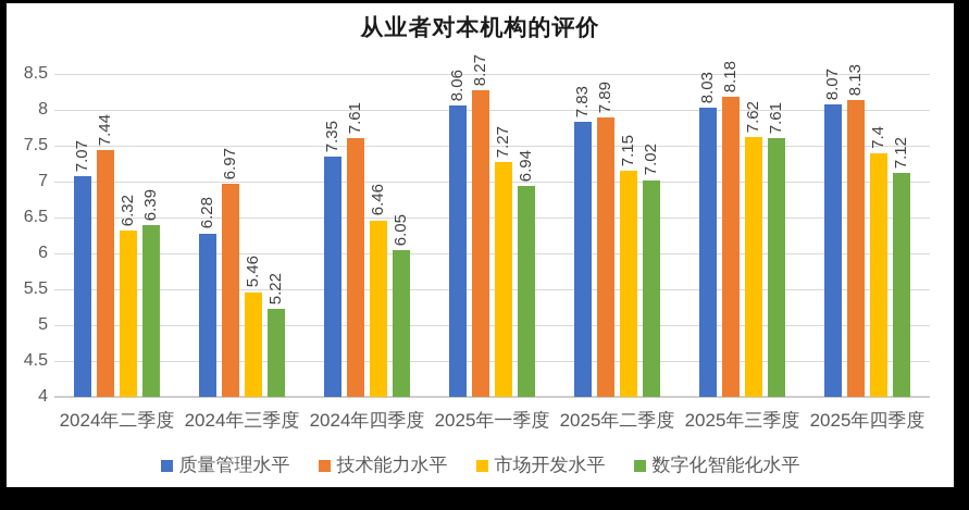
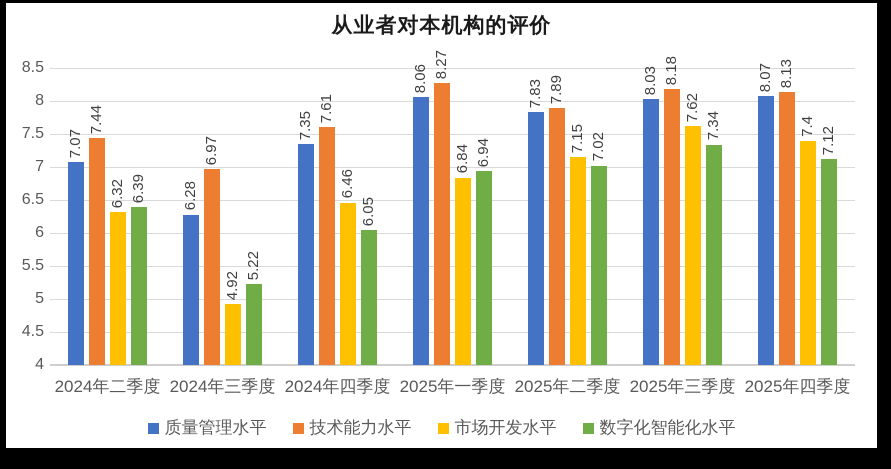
市场开发水平/2024年三季度: 5.46 -> 4.92
市场开发水平/2025年一季度: 7.27 -> 6.84
数字化智能化水平/2025年三季度: 7.61 -> 7.34
